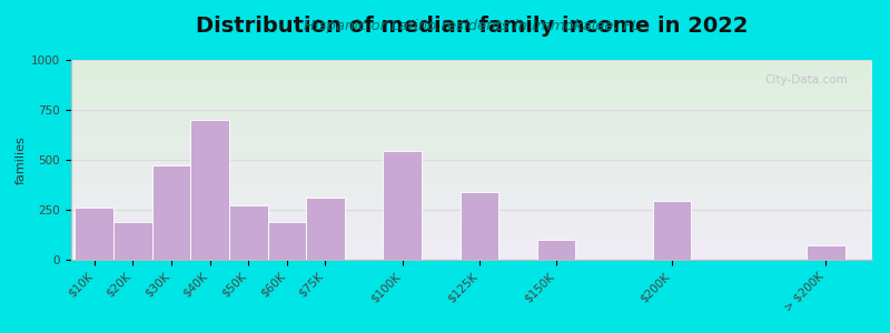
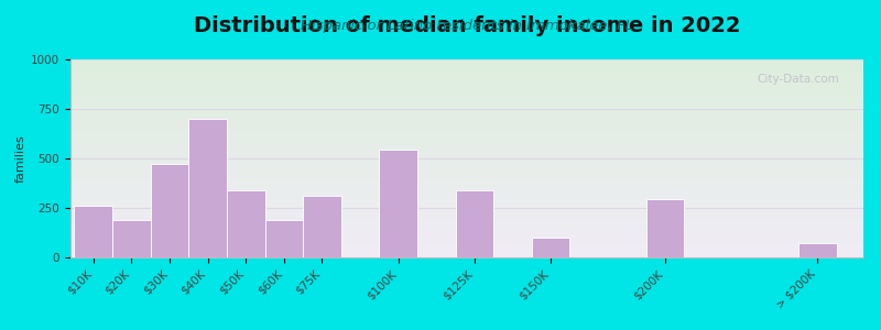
$50K: 280 -> 340
